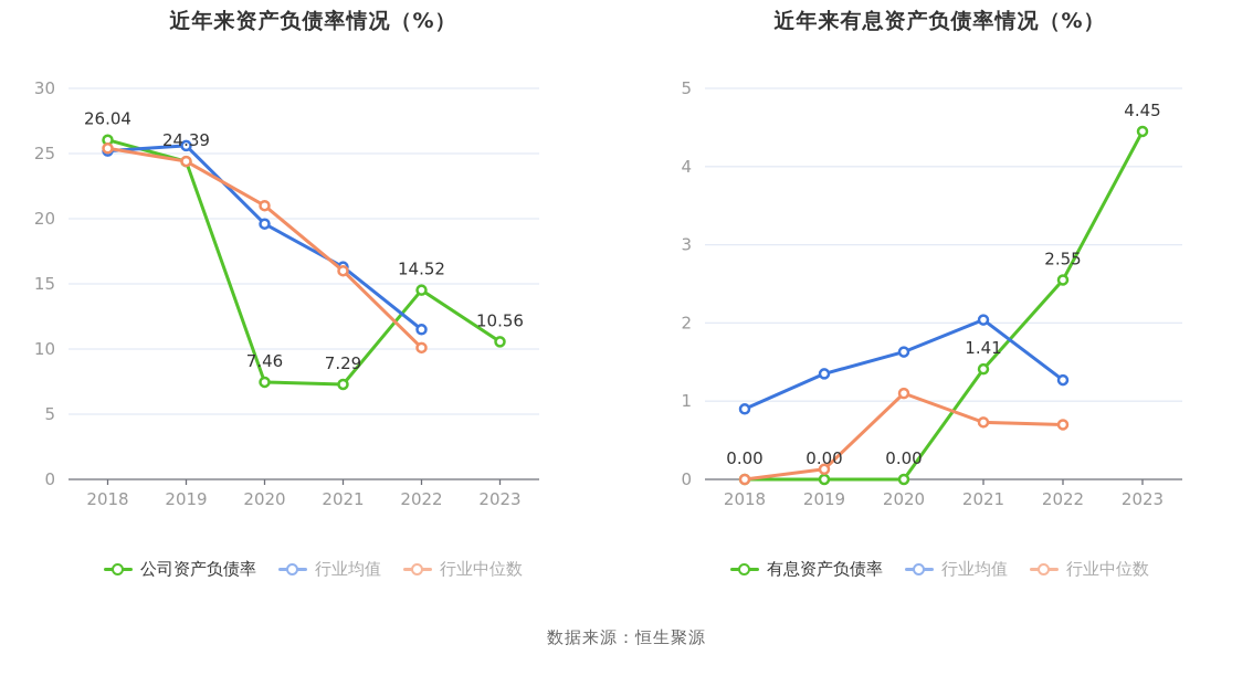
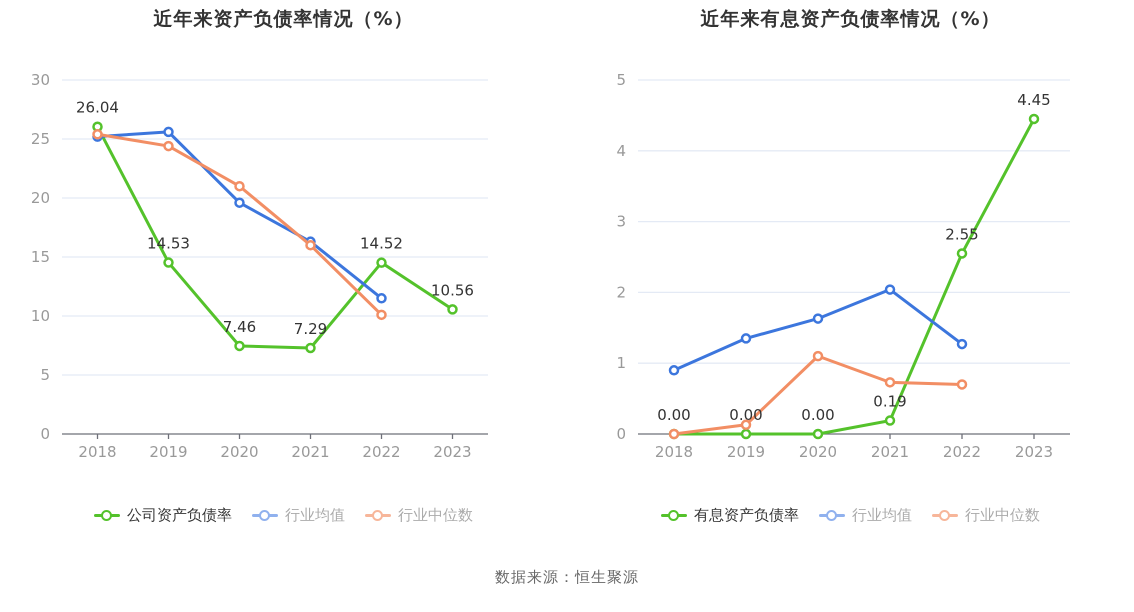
近年来资产负债率情况（%）/公司资产负债率/2019: 24.39 -> 14.53
近年来有息资产负债率情况（%）/有息资产负债率/2021: 1.41 -> 0.19
